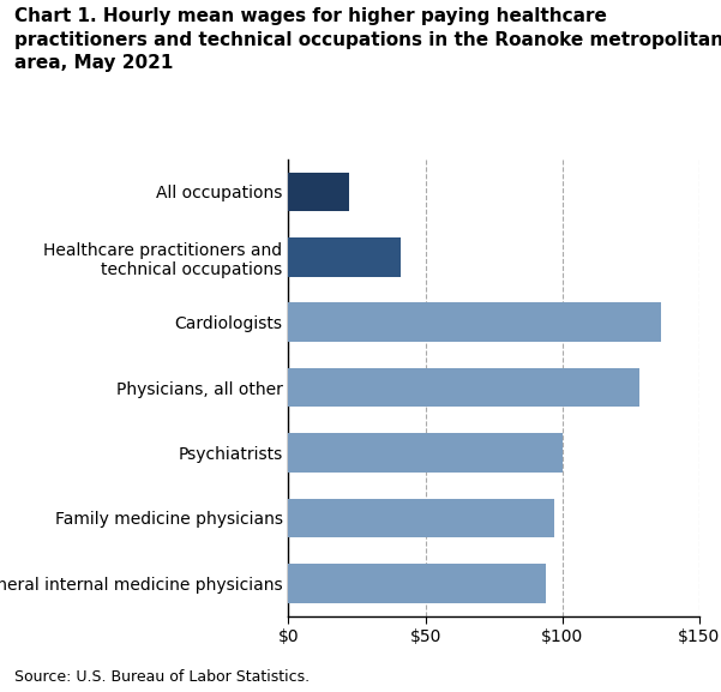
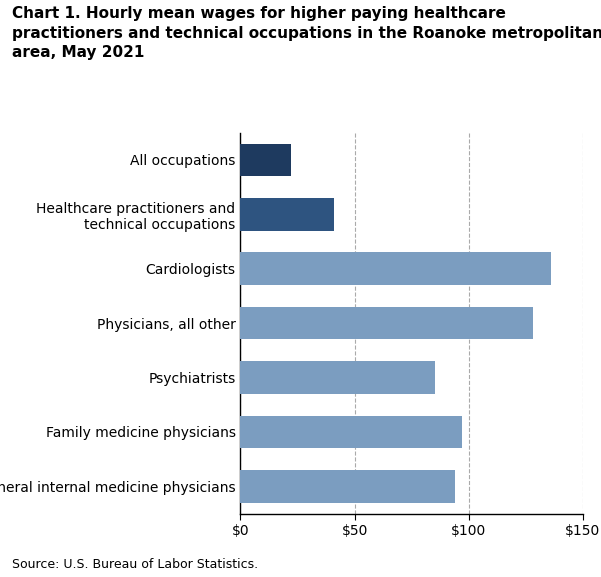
Psychiatrists: $100 -> $85
